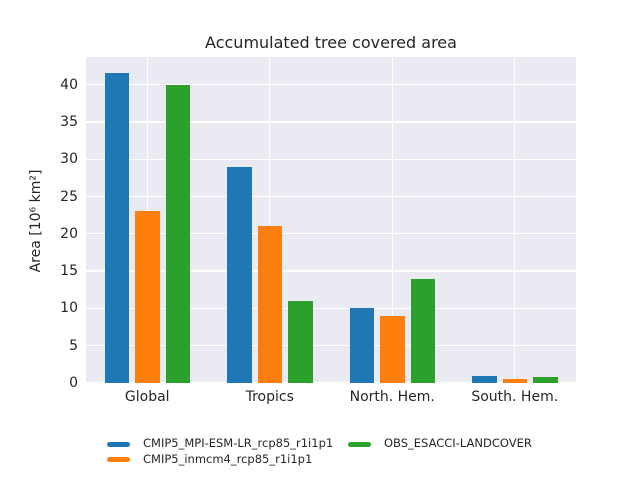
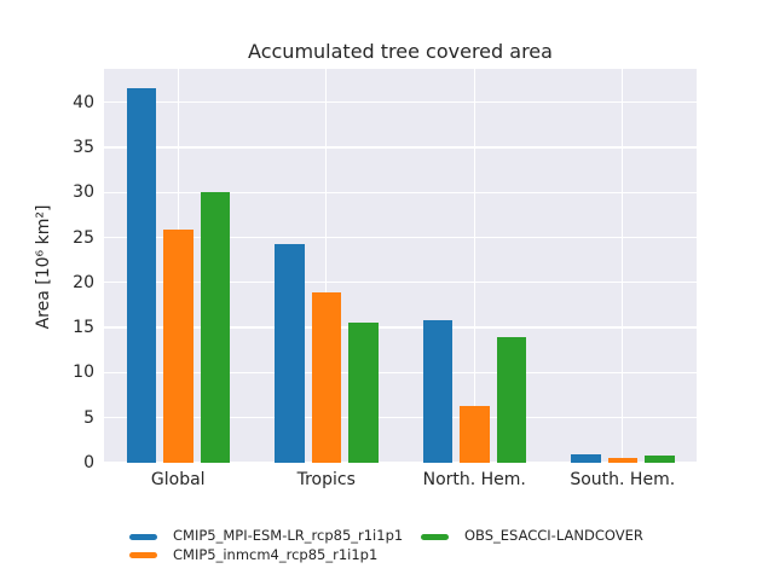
CMIP5_inmcm4_rcp85_r1i1p1/Global: 23 -> 26
OBS_ESACCI-LANDCOVER/Global: 40 -> 30
CMIP5_MPI-ESM-LR_rcp85_r1i1p1/Tropics: 29 -> 24
CMIP5_inmcm4_rcp85_r1i1p1/Tropics: 21 -> 19
OBS_ESACCI-LANDCOVER/Tropics: 11 -> 16
CMIP5_MPI-ESM-LR_rcp85_r1i1p1/North. Hem.: 10 -> 16
CMIP5_inmcm4_rcp85_r1i1p1/North. Hem.: 9 -> 6
